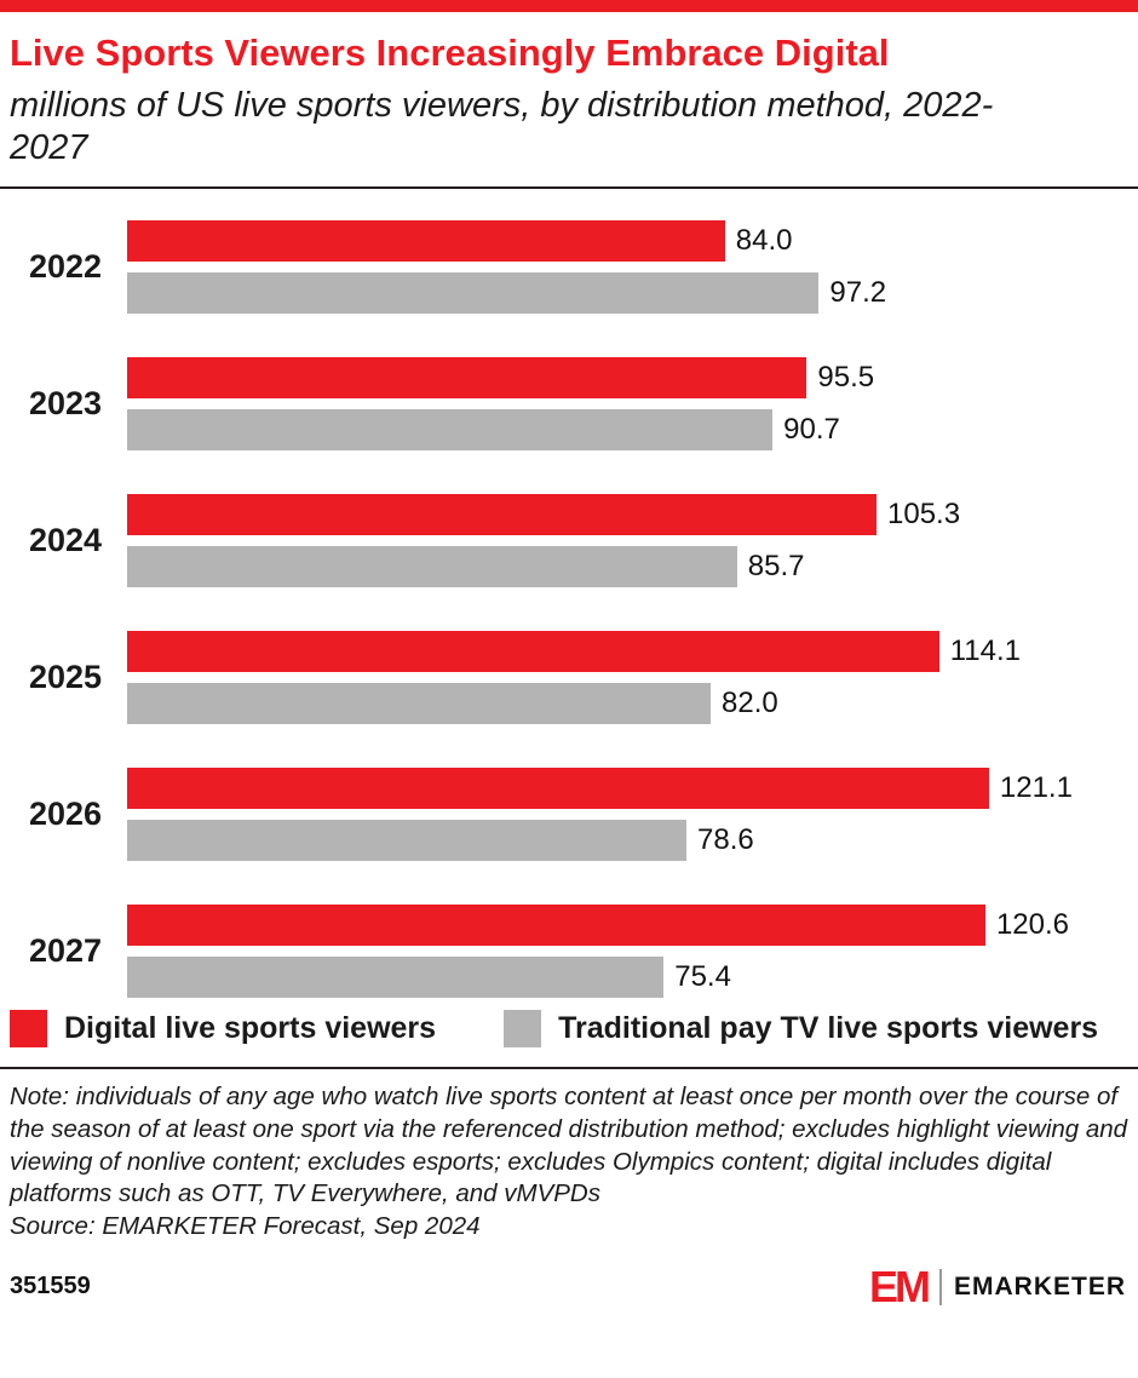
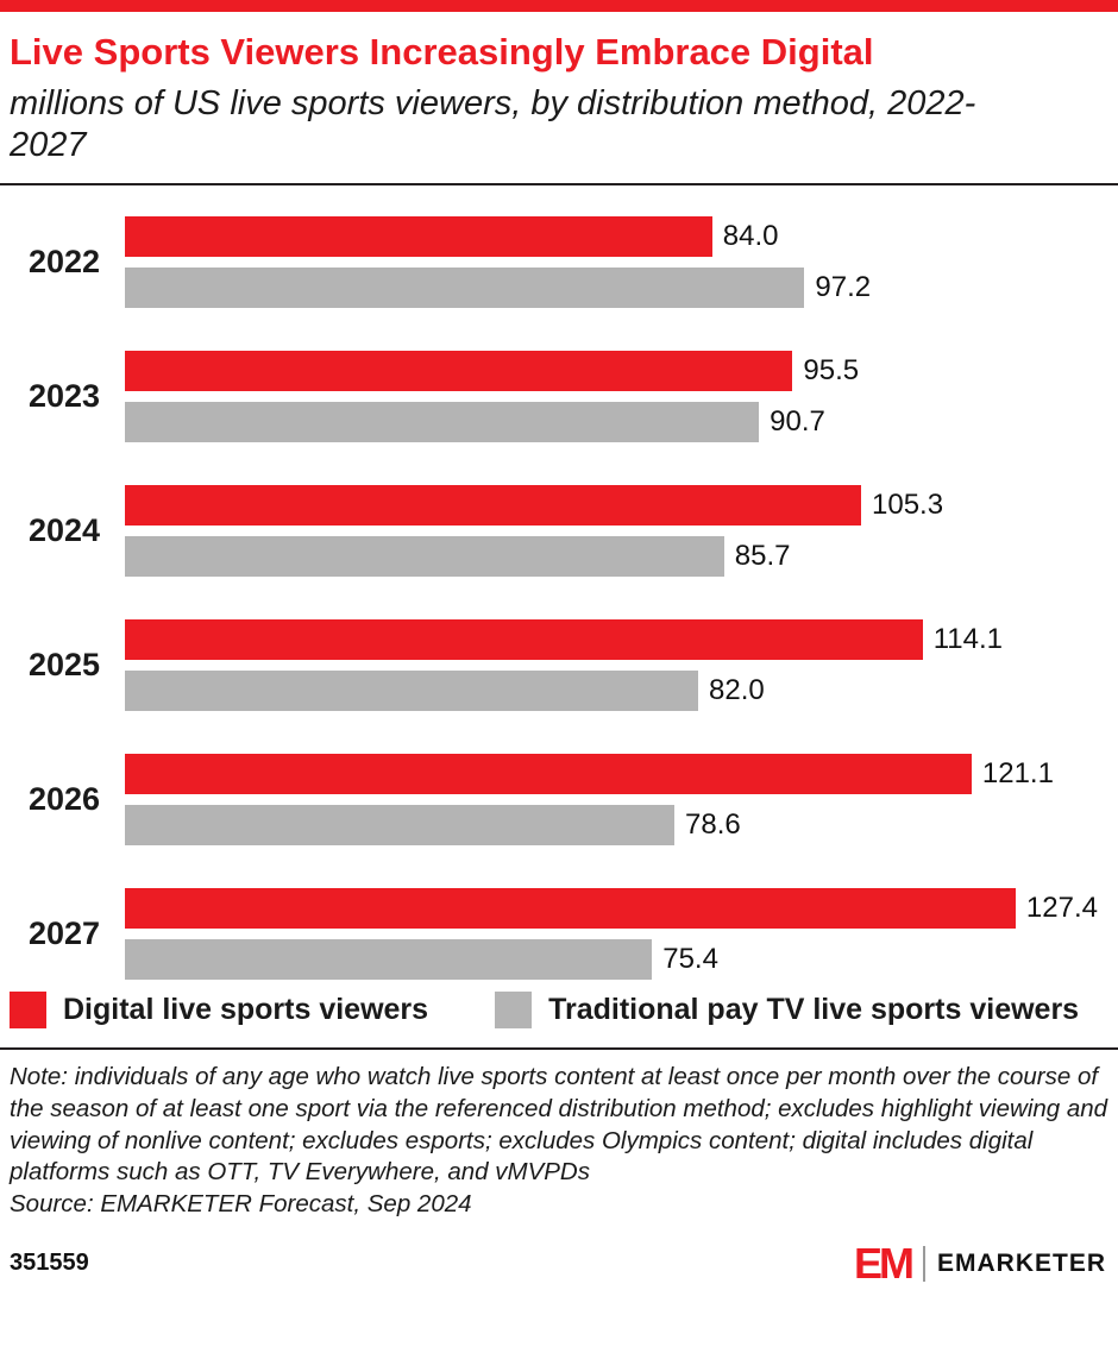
Digital live sports viewers/2027: 120.6 -> 127.4
